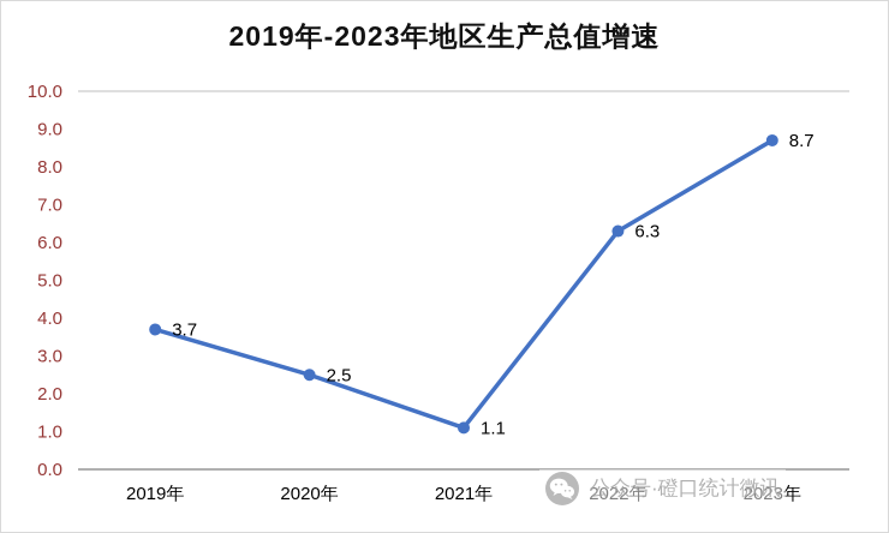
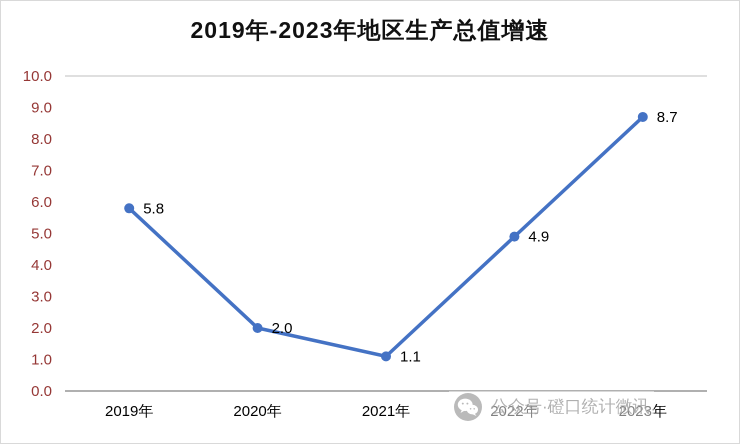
2019年: 3.7 -> 5.8
2020年: 2.5 -> 2.0
2022年: 6.3 -> 4.9
